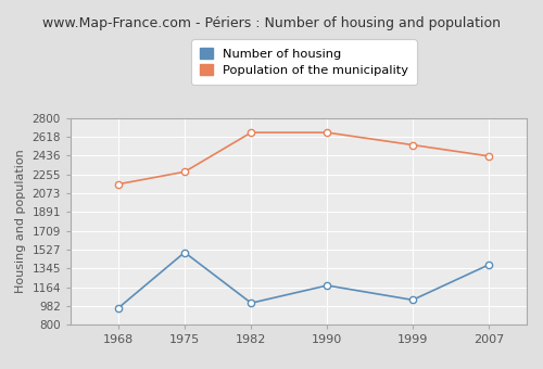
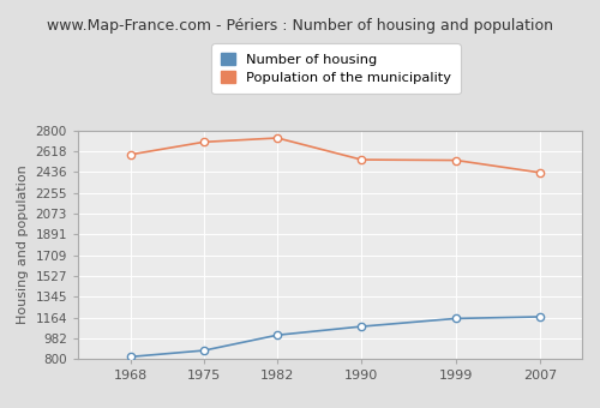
Number of housing/1968: 960 -> 820
Population of the municipality/1968: 2160 -> 2590
Number of housing/1975: 1500 -> 880
Population of the municipality/1975: 2280 -> 2700
Population of the municipality/1982: 2660 -> 2740
Number of housing/1990: 1180 -> 1080
Population of the municipality/1990: 2660 -> 2540
Number of housing/1999: 1040 -> 1160
Number of housing/2007: 1380 -> 1170
